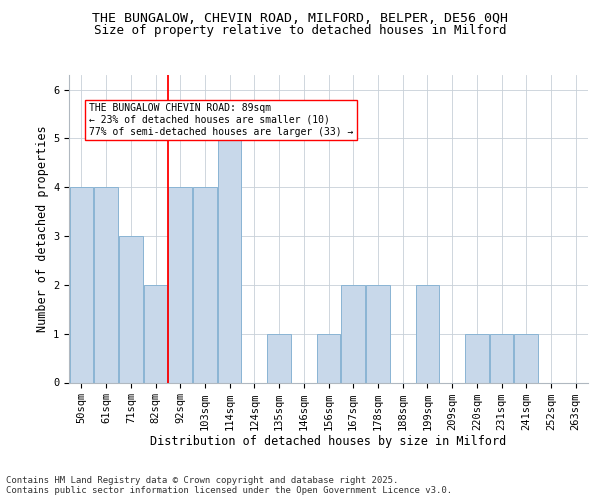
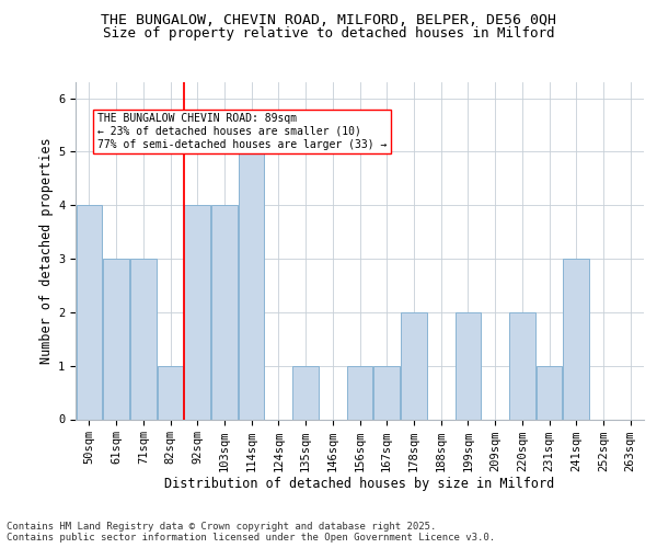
61sqm: 4 -> 3
82sqm: 2 -> 1
167sqm: 2 -> 1
220sqm: 1 -> 2
241sqm: 1 -> 3
